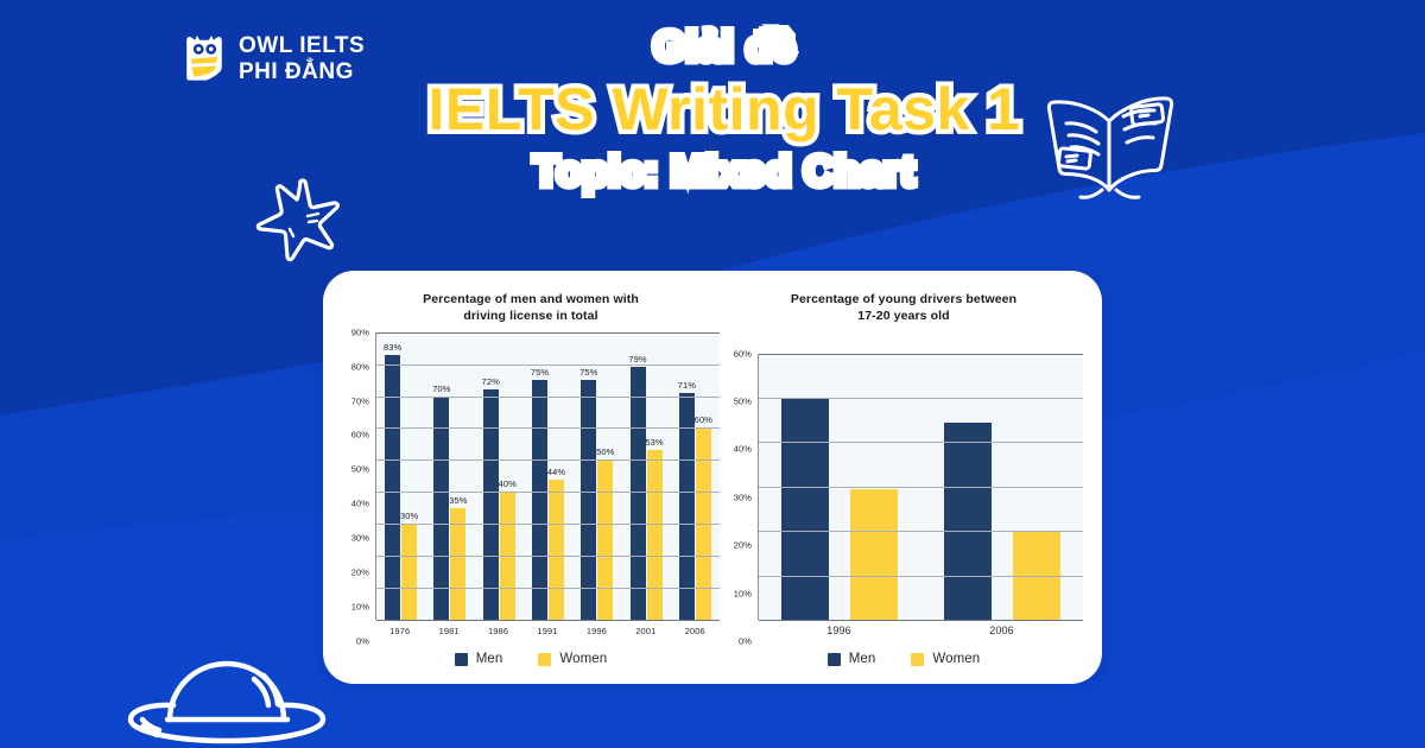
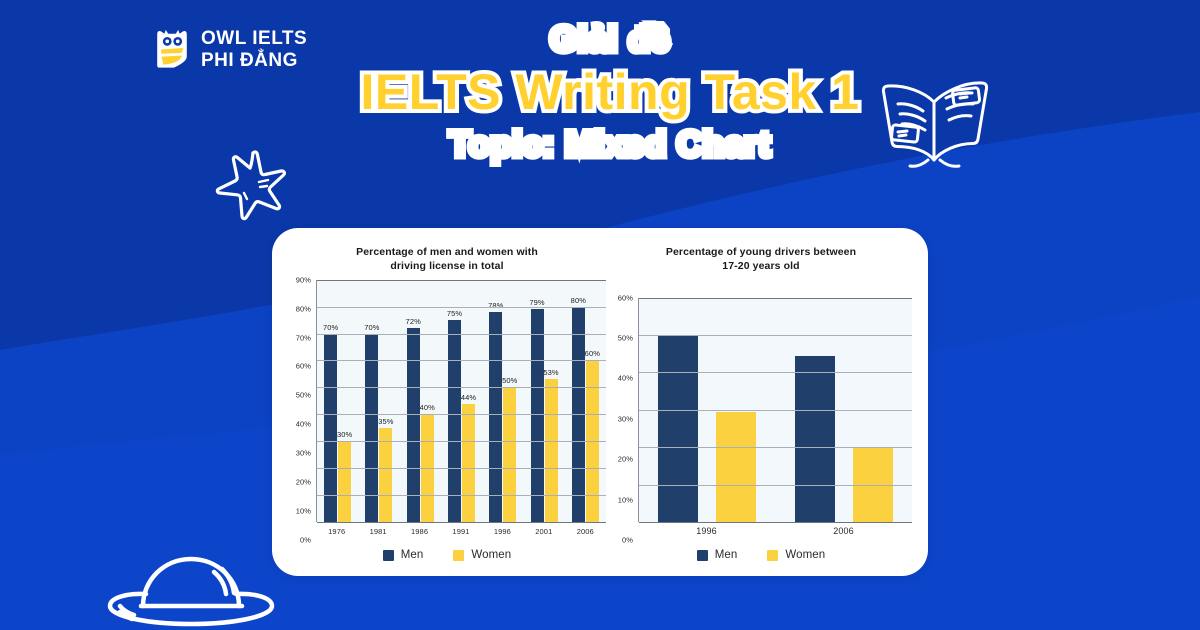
Percentage of men and women with driving license in total/Men/1976: 83% -> 70%
Percentage of men and women with driving license in total/Men/1996: 75% -> 78%
Percentage of men and women with driving license in total/Men/2006: 71% -> 80%
